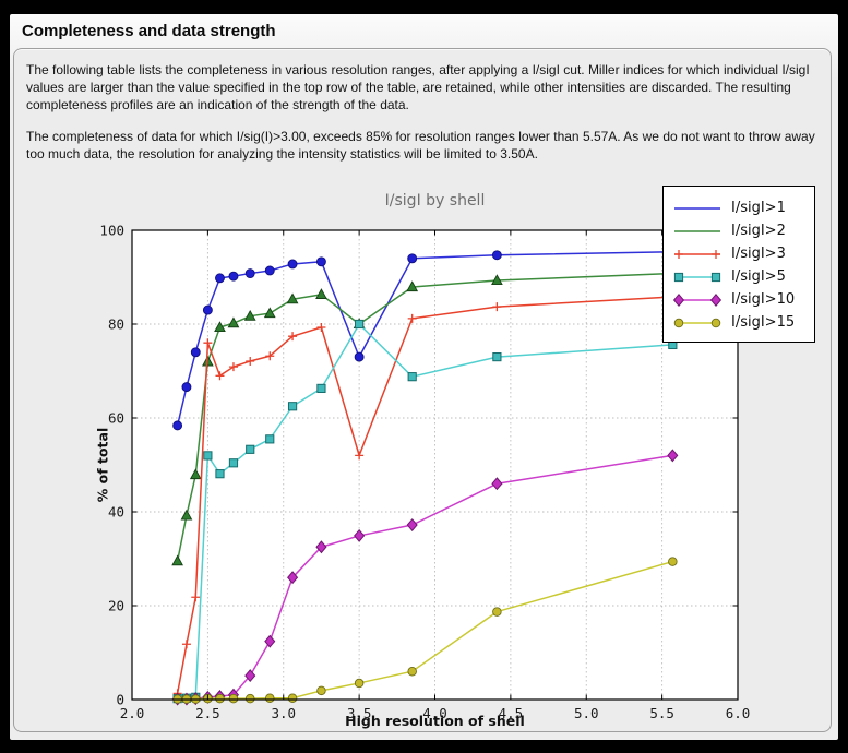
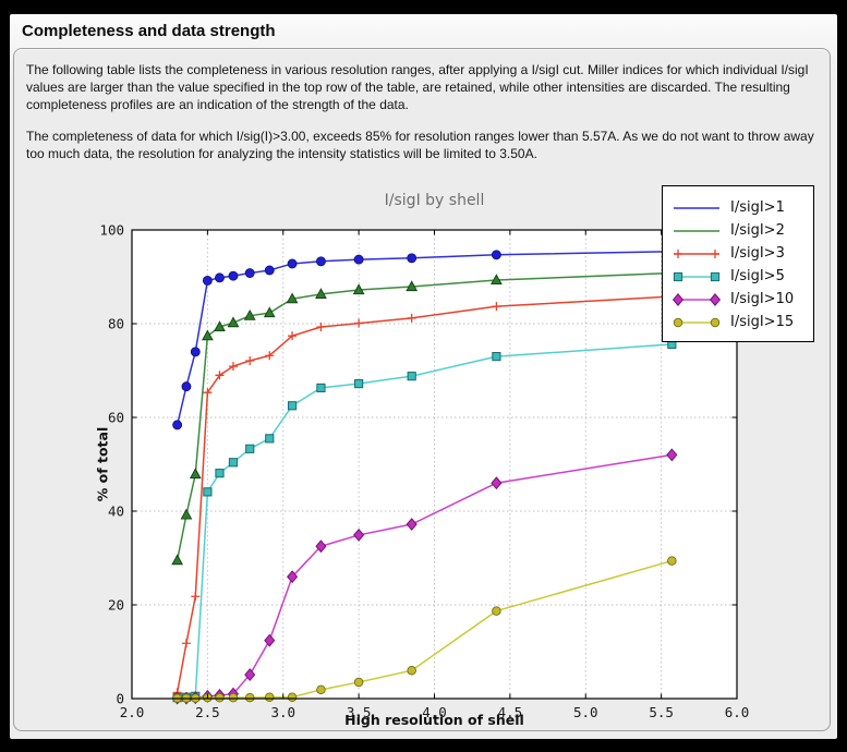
I/sigI>1/2.5: 83 -> 89
I/sigI>2/2.5: 72 -> 77
I/sigI>3/2.5: 76 -> 65
I/sigI>5/2.5: 52 -> 44
I/sigI>1/3.5: 73 -> 94
I/sigI>2/3.5: 80 -> 87
I/sigI>3/3.5: 52 -> 80
I/sigI>5/3.5: 80 -> 67
